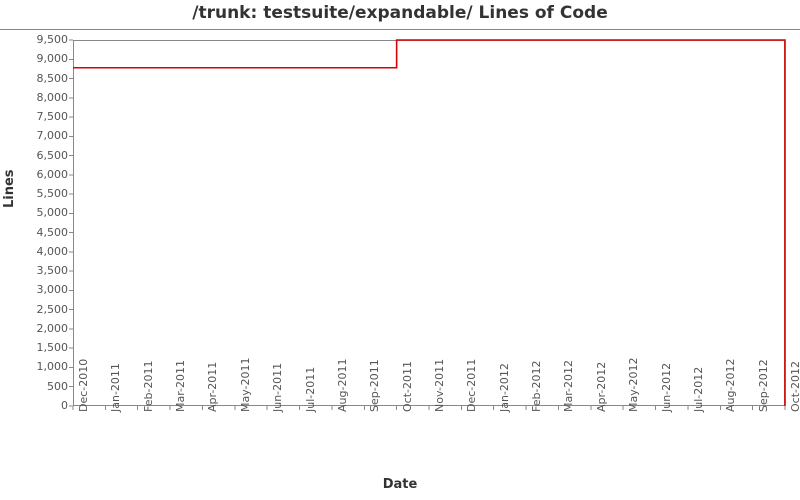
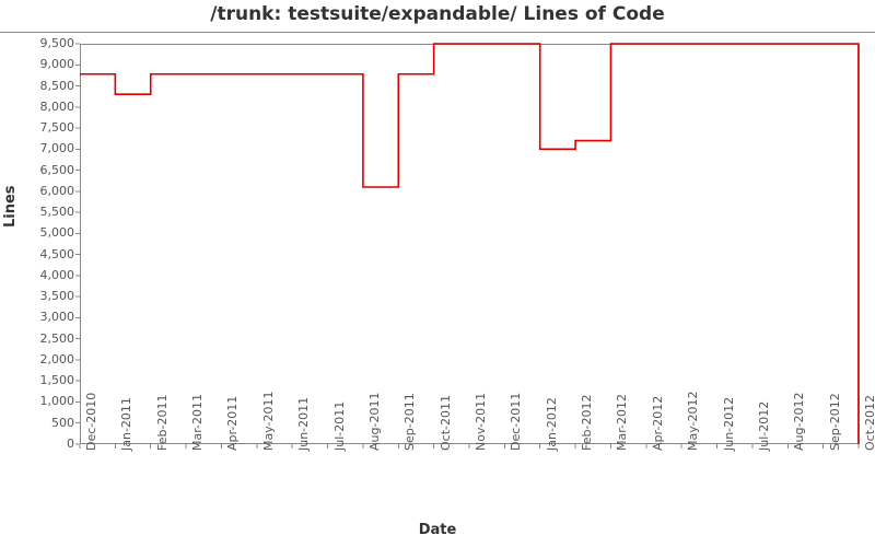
Jan-2011: 8800 -> 8300
Aug-2011: 8800 -> 6100
Jan-2012: 9500 -> 7000
Feb-2012: 9500 -> 7200
